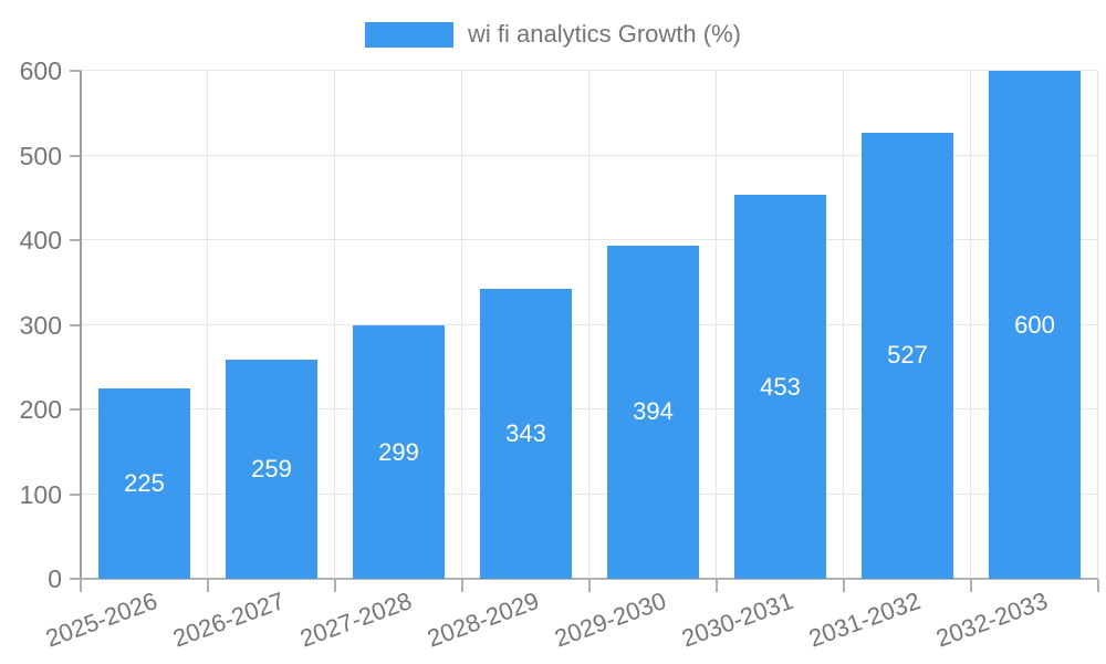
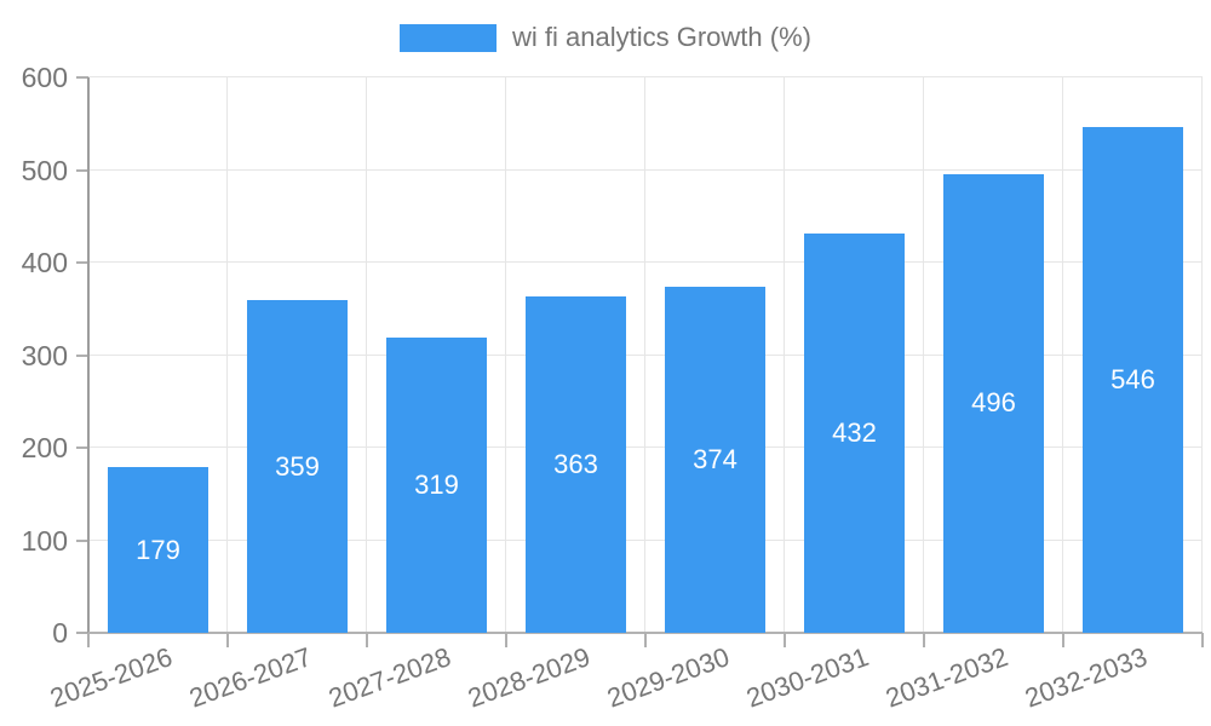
2025-2026: 225 -> 179
2026-2027: 259 -> 359
2027-2028: 299 -> 319
2028-2029: 343 -> 363
2029-2030: 394 -> 374
2030-2031: 453 -> 432
2031-2032: 527 -> 496
2032-2033: 600 -> 546
